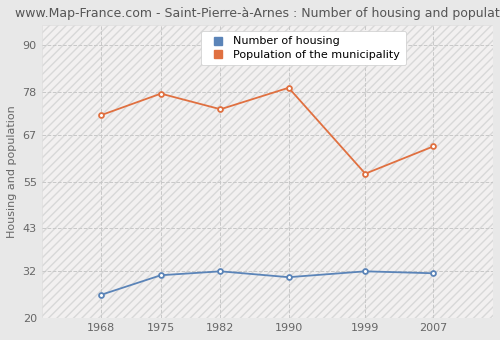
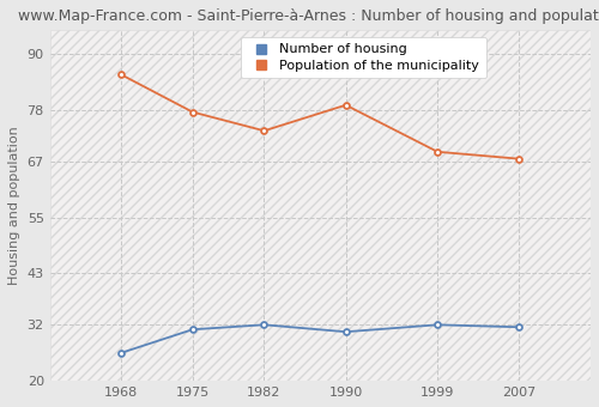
Population of the municipality/1968: 72.0 -> 85.5
Population of the municipality/1999: 57.0 -> 69.0
Population of the municipality/2007: 64.0 -> 67.5
